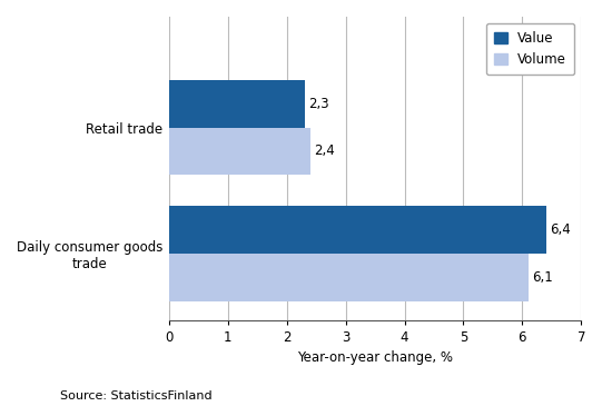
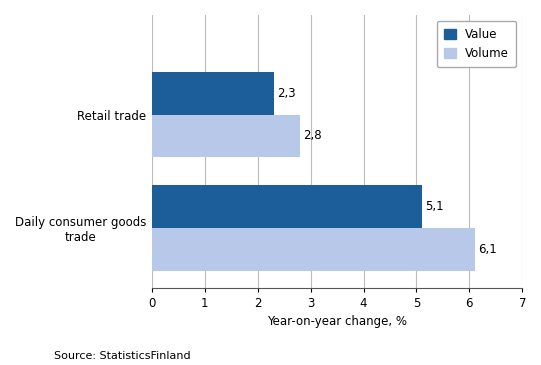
Volume/Retail trade: 2,4 -> 2,8
Value/Daily consumer goods trade: 6,4 -> 5,1
